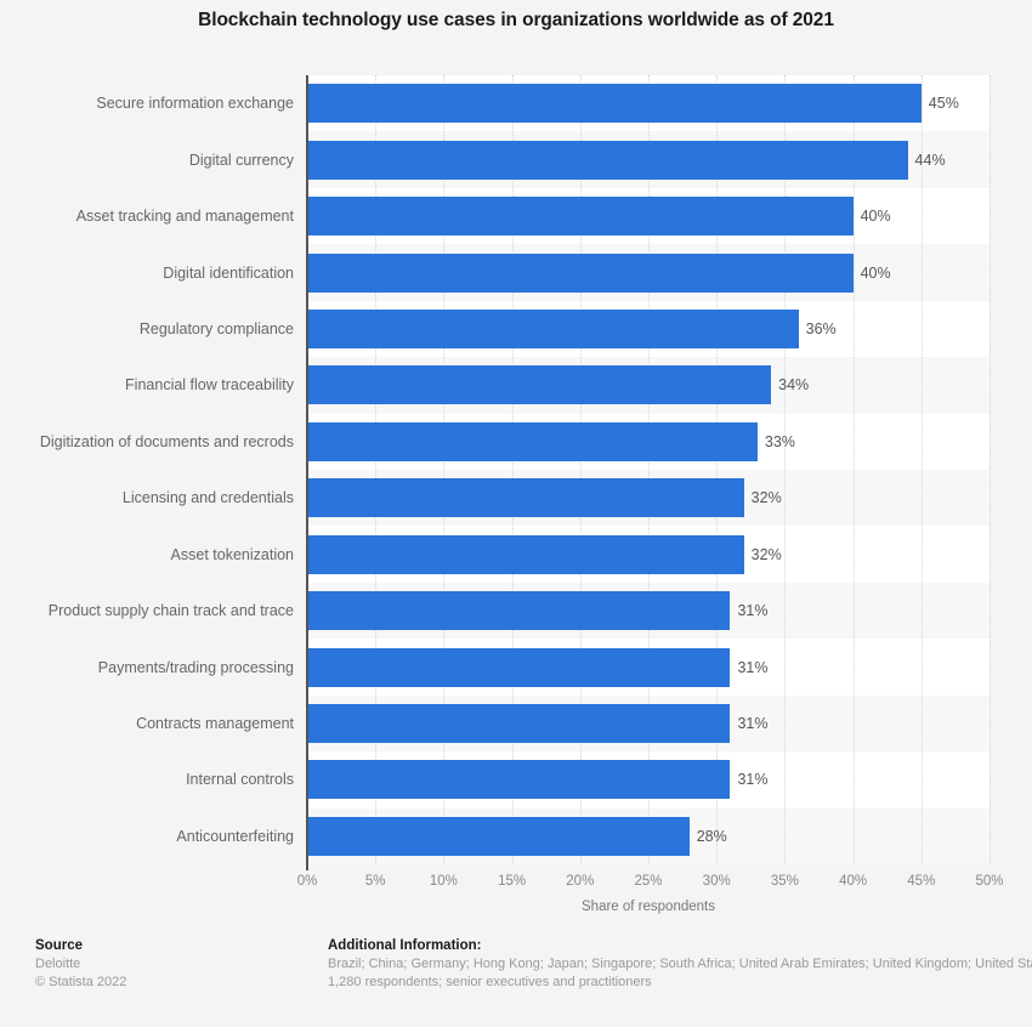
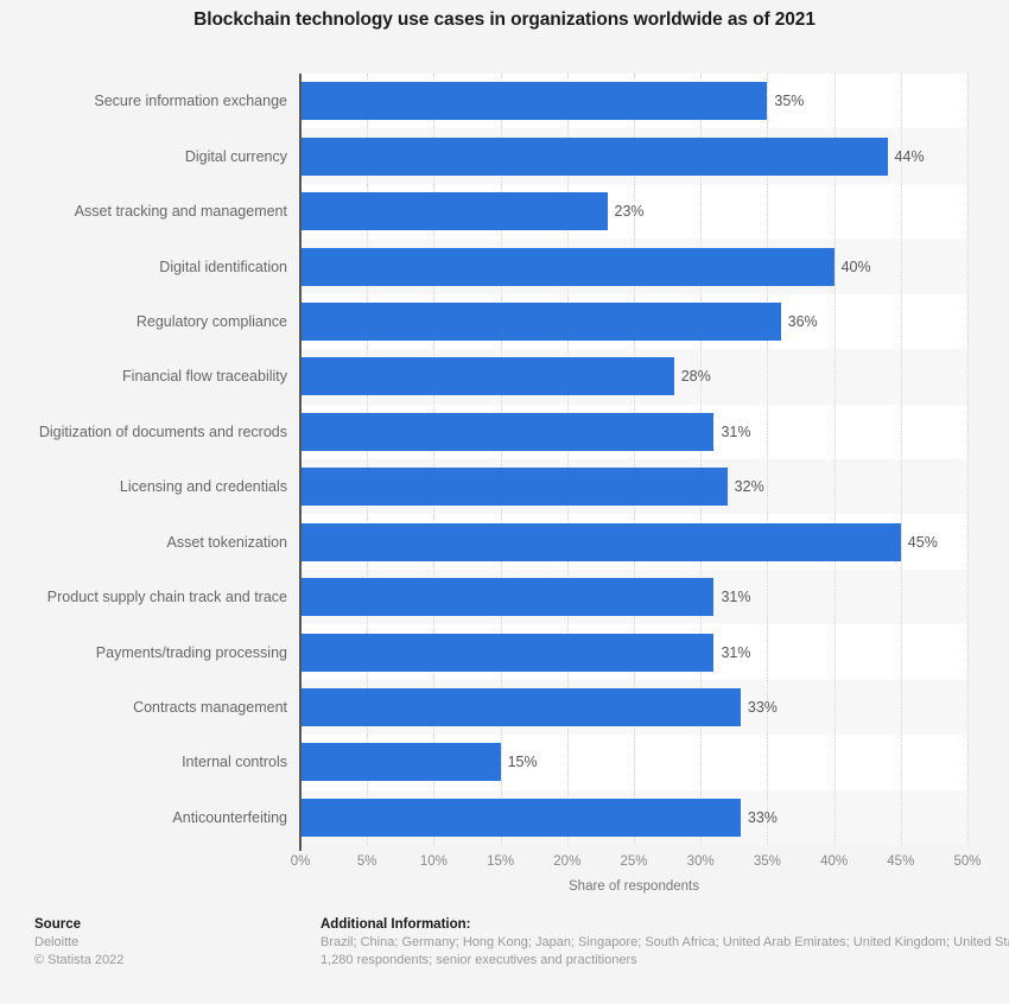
Secure information exchange: 45% -> 35%
Asset tracking and management: 40% -> 23%
Financial flow traceability: 34% -> 28%
Digitization of documents and recrods: 33% -> 31%
Asset tokenization: 32% -> 45%
Contracts management: 31% -> 33%
Internal controls: 31% -> 15%
Anticounterfeiting: 28% -> 33%
